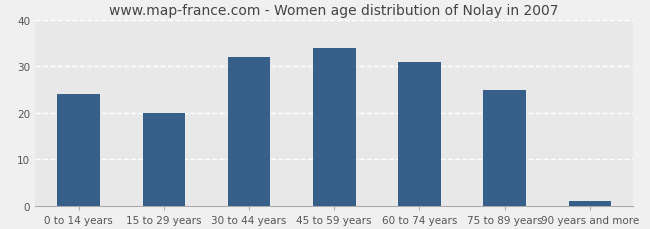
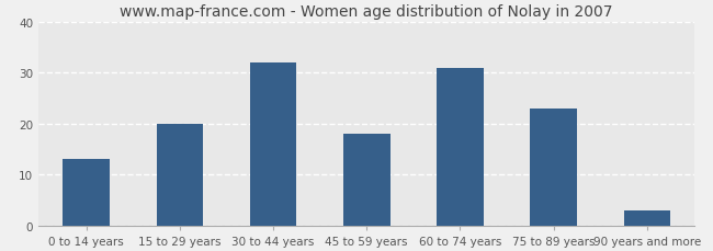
0 to 14 years: 24 -> 13
45 to 59 years: 34 -> 18
75 to 89 years: 25 -> 23
90 years and more: 1 -> 3
